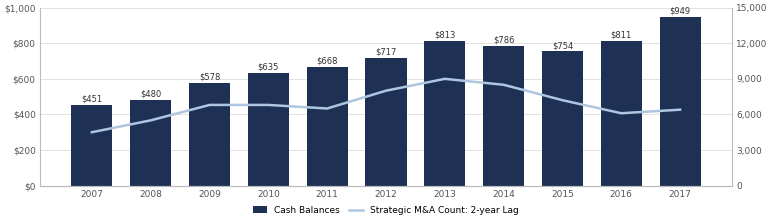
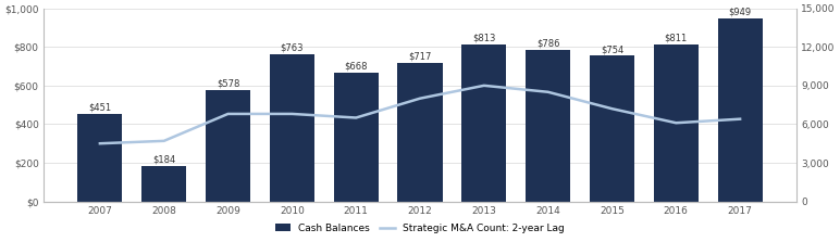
Cash Balances/2008: $480 -> $184
Strategic M&A Count: 2-year Lag/2008: 5,500 -> 4,700
Cash Balances/2010: $635 -> $763
